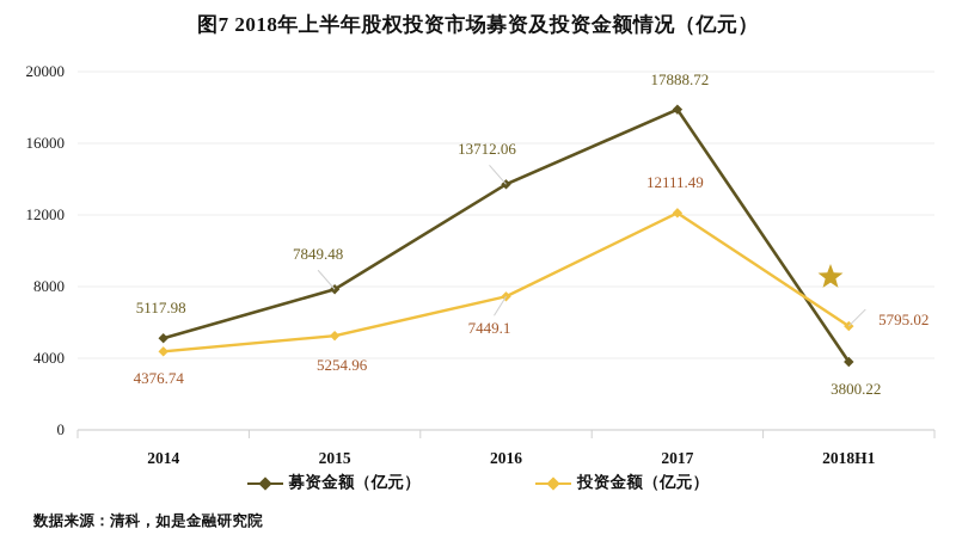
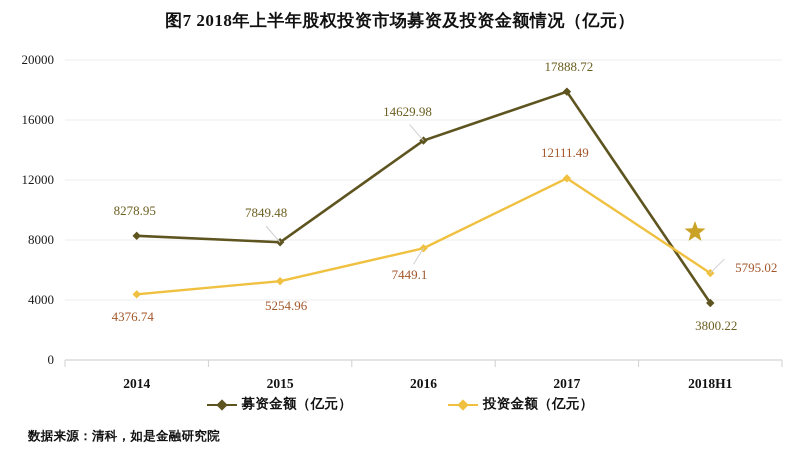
募资金额（亿元）/2014: 5117.98 -> 8278.95
募资金额（亿元）/2016: 13712.06 -> 14629.98
